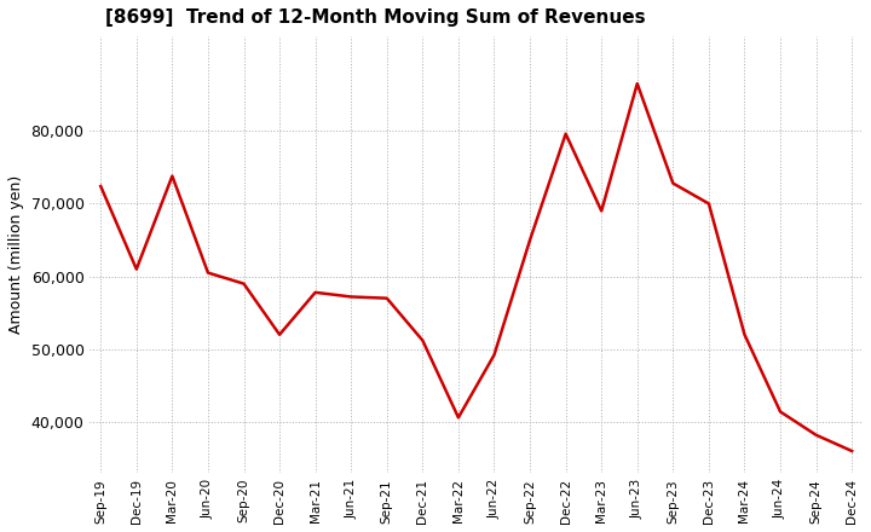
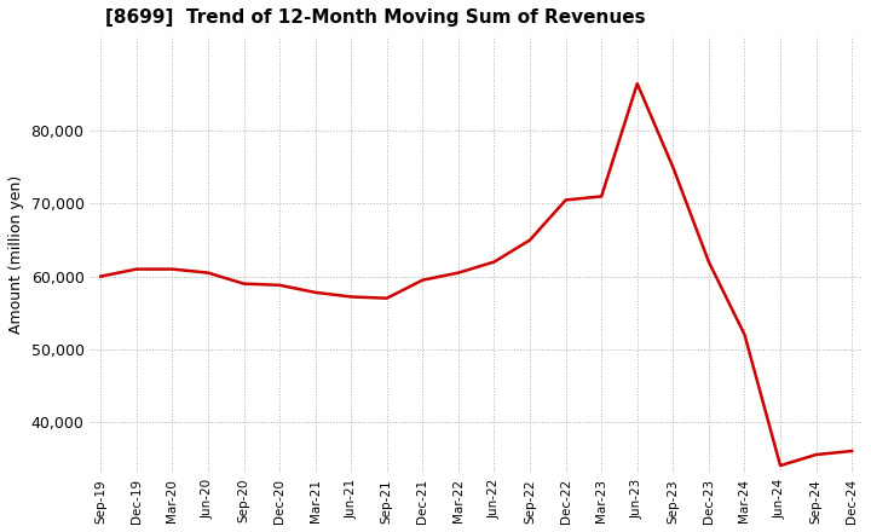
Sep-19: 72,400 -> 60,000
Mar-20: 73,800 -> 61,000
Dec-20: 52,000 -> 58,800
Dec-21: 51,200 -> 59,500
Mar-22: 40,600 -> 60,500
Jun-22: 49,200 -> 62,000
Dec-22: 79,600 -> 70,500
Mar-23: 69,000 -> 71,000
Sep-23: 72,800 -> 75,000
Dec-23: 70,000 -> 62,000
Jun-24: 41,400 -> 34,000
Sep-24: 38,200 -> 35,500
